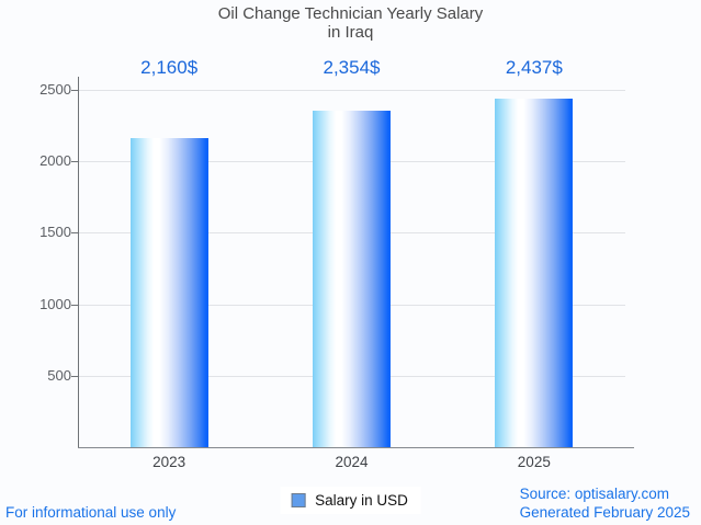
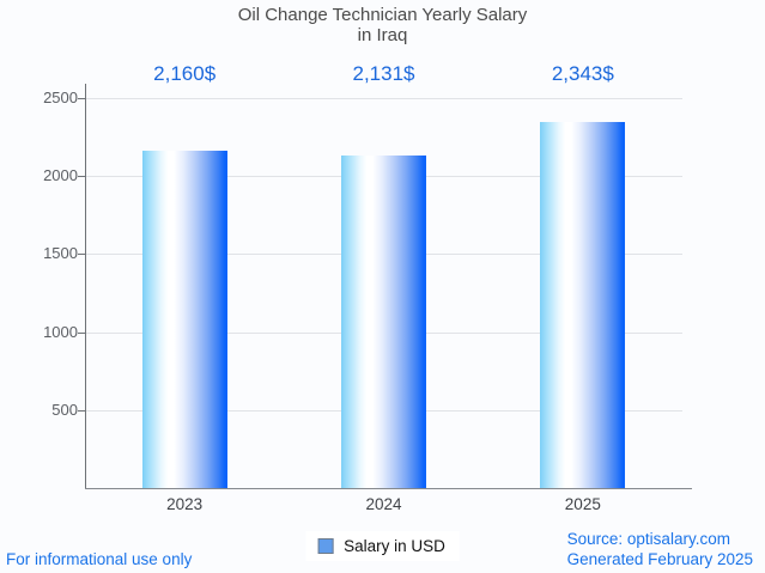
2024: 2,354 -> 2,131
2025: 2,437 -> 2,343
